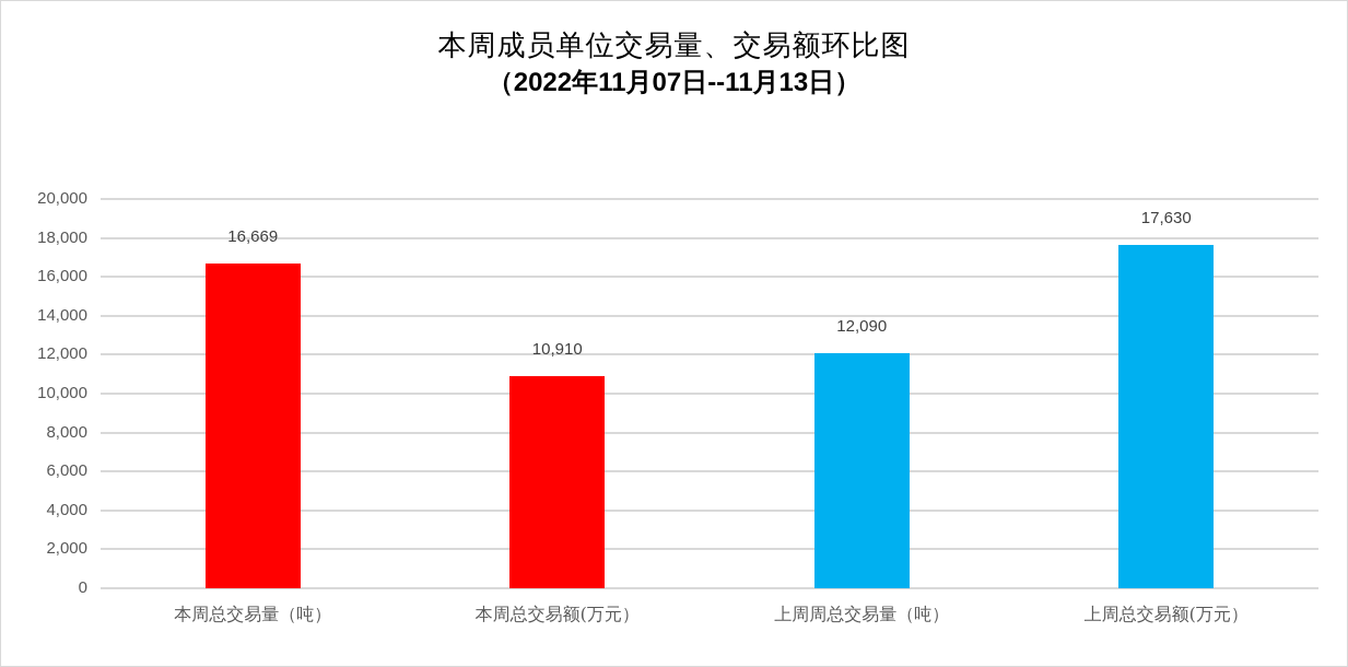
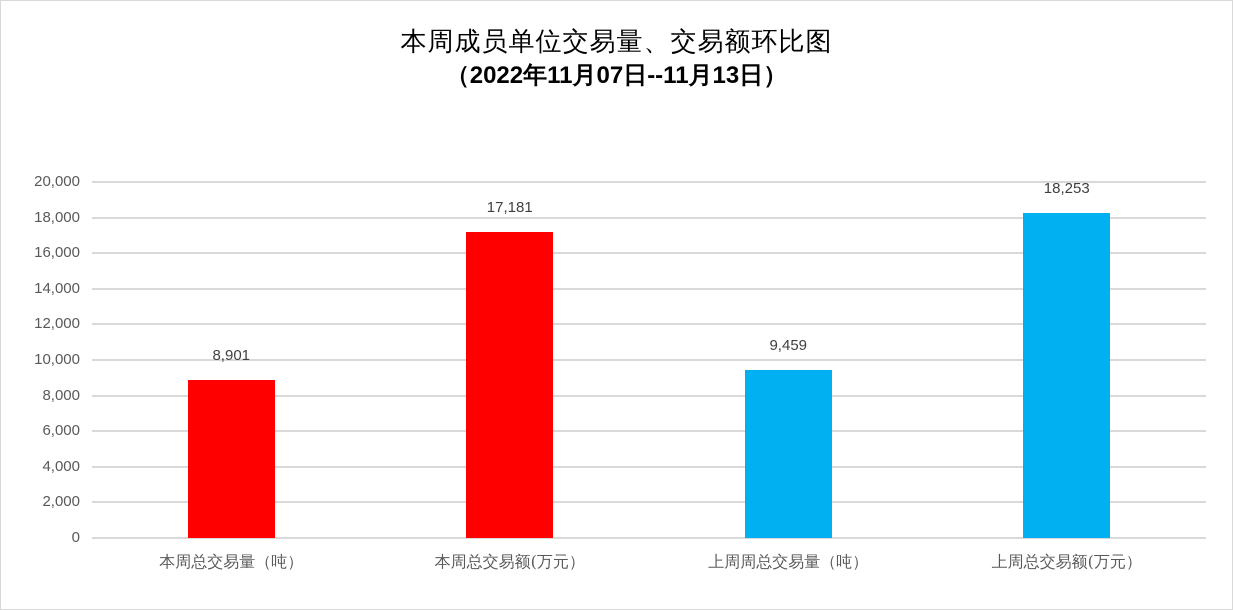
本周总交易量（吨）: 16,669 -> 8,901
本周总交易额(万元）: 10,910 -> 17,181
上周周总交易量（吨）: 12,090 -> 9,459
上周总交易额(万元）: 17,630 -> 18,253
